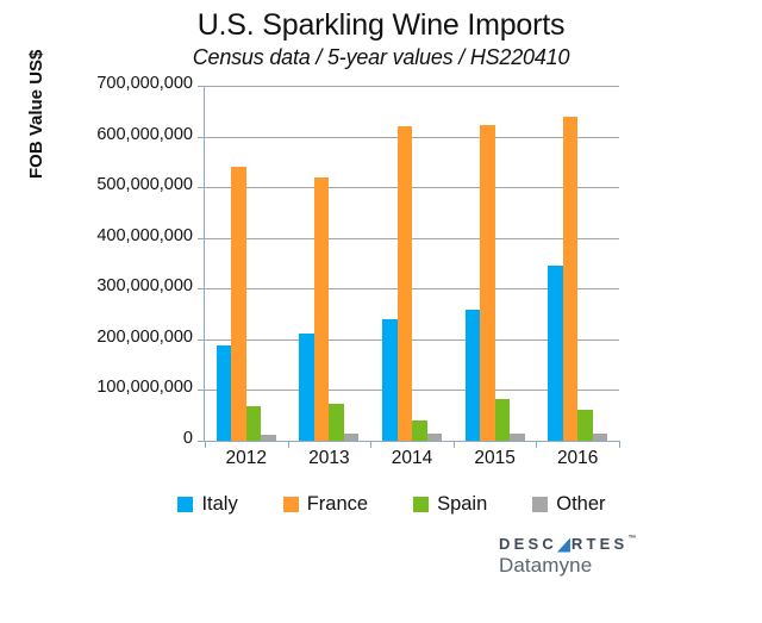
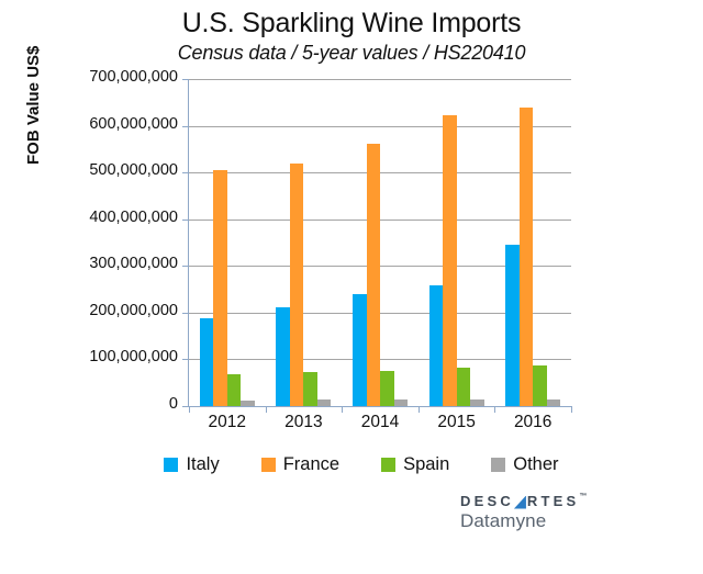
France/2012: 540000000 -> 500000000
France/2014: 620000000 -> 560000000
Spain/2014: 40000000 -> 80000000
Spain/2016: 60000000 -> 90000000
